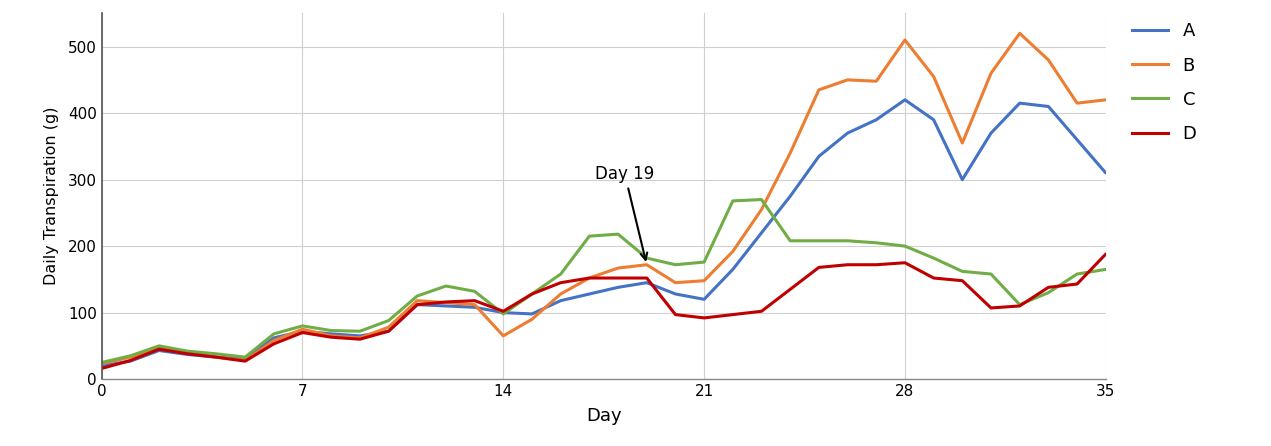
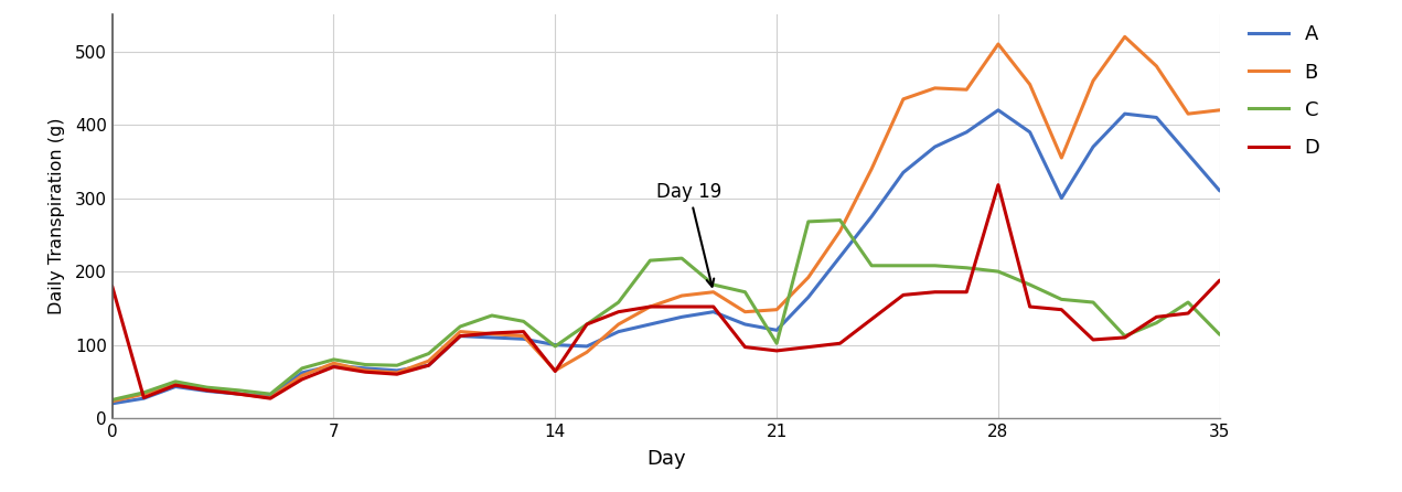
D/0: 16 -> 180
D/14: 102 -> 64
C/21: 176 -> 102
D/28: 175 -> 318
C/35: 165 -> 114
